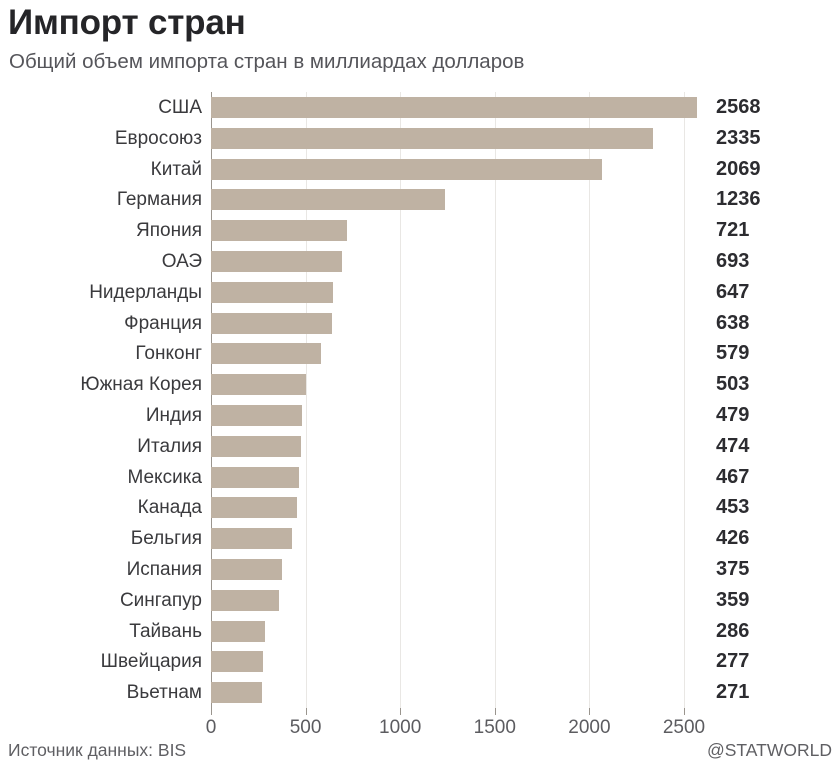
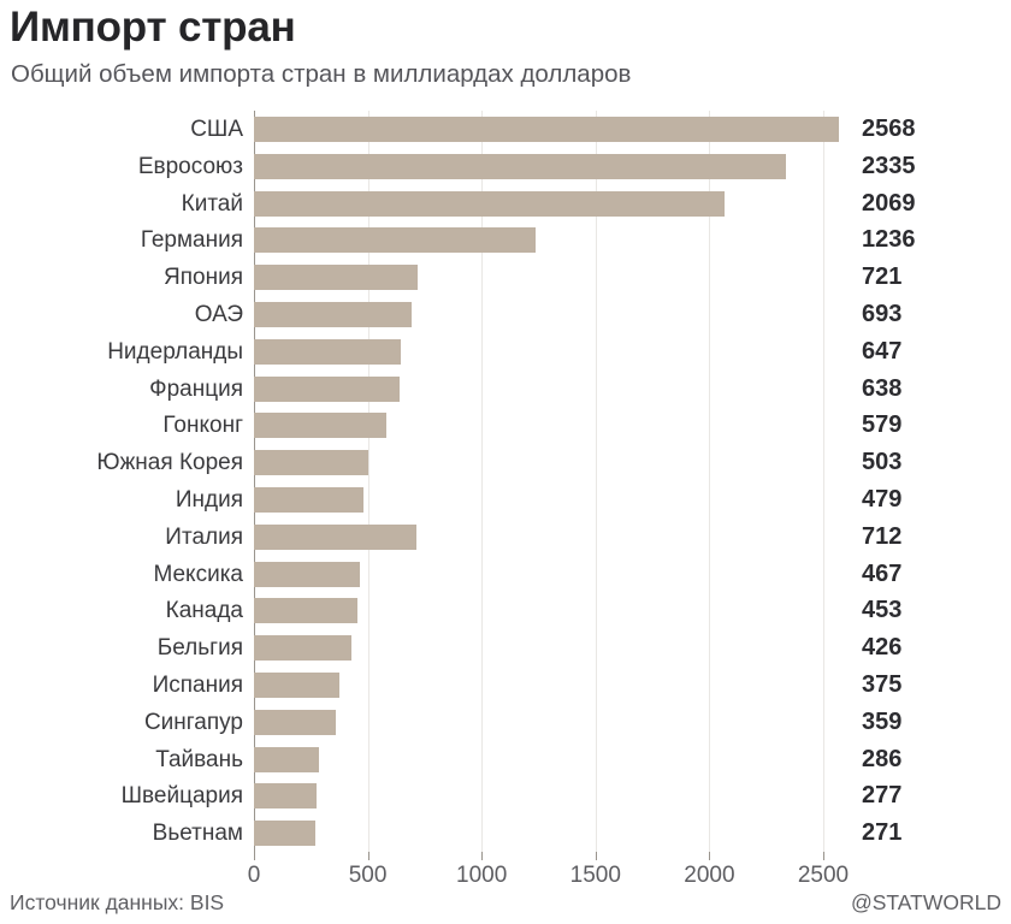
Италия: 474 -> 712
